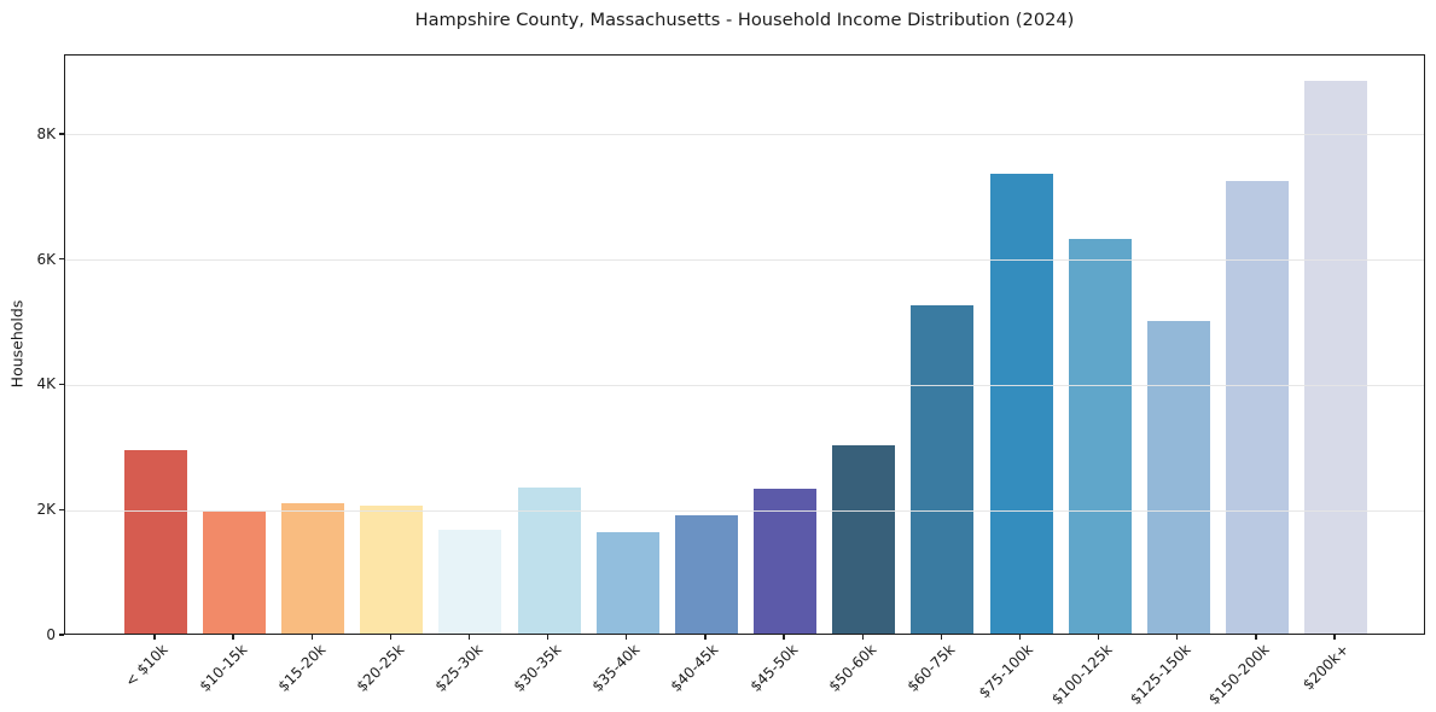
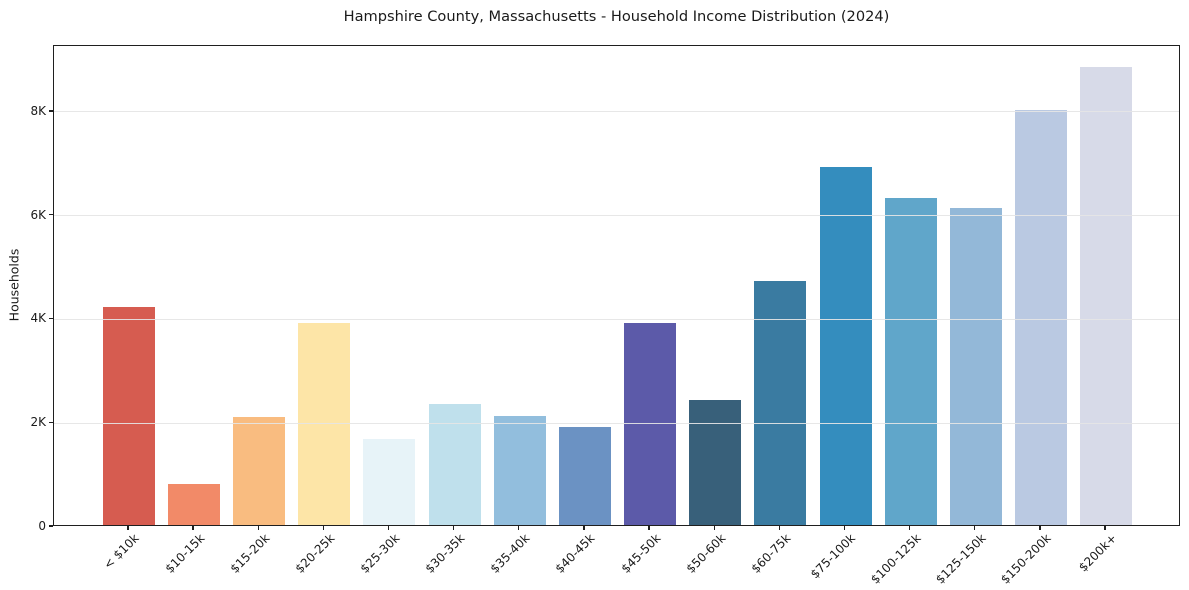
< $10k: 2.9K -> 4.2K
$10-15k: 2.0K -> 0.8K
$20-25k: 2.0K -> 3.9K
$35-40k: 1.6K -> 2.1K
$45-50k: 2.3K -> 3.9K
$50-60k: 3.0K -> 2.4K
$60-75k: 5.2K -> 4.7K
$75-100k: 7.4K -> 6.9K
$125-150k: 5.0K -> 6.1K
$150-200k: 7.2K -> 8.0K
